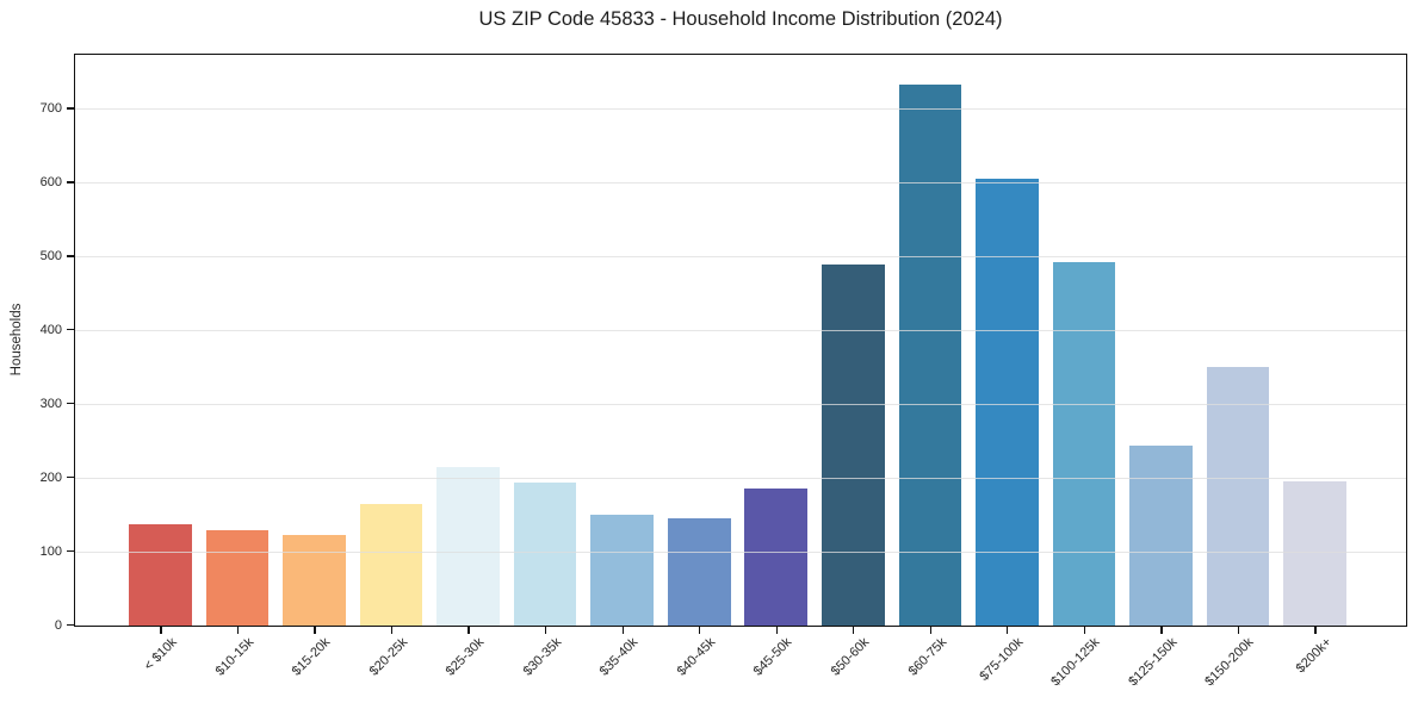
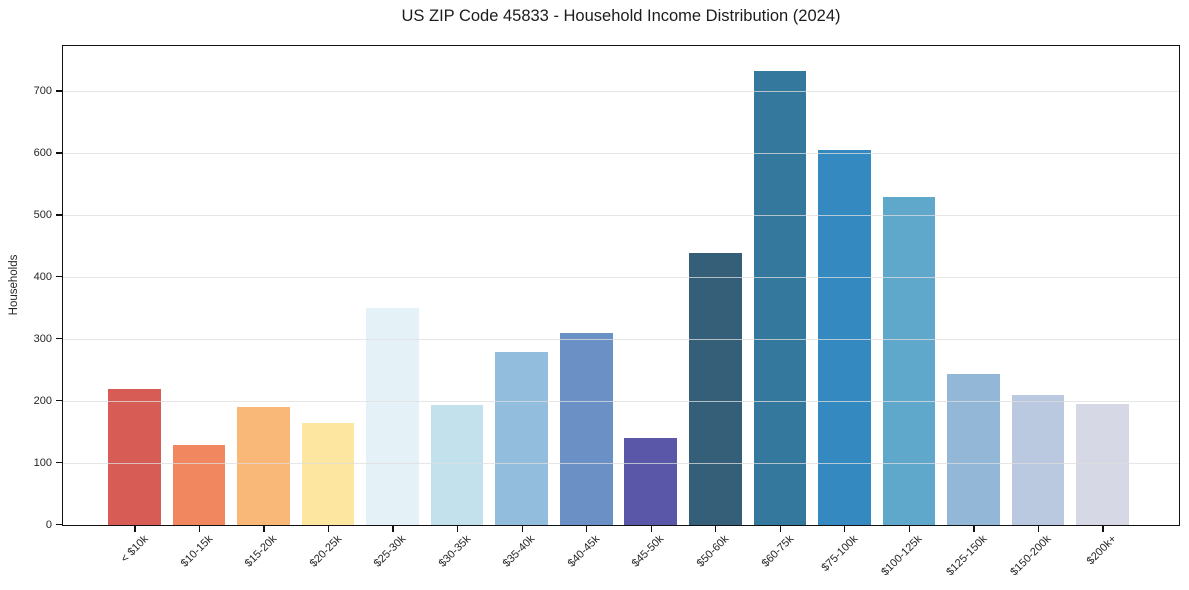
< $10k: 140 -> 220
$15-20k: 120 -> 190
$25-30k: 220 -> 350
$35-40k: 150 -> 280
$40-45k: 150 -> 310
$45-50k: 190 -> 140
$50-60k: 490 -> 440
$100-125k: 490 -> 530
$150-200k: 350 -> 210
